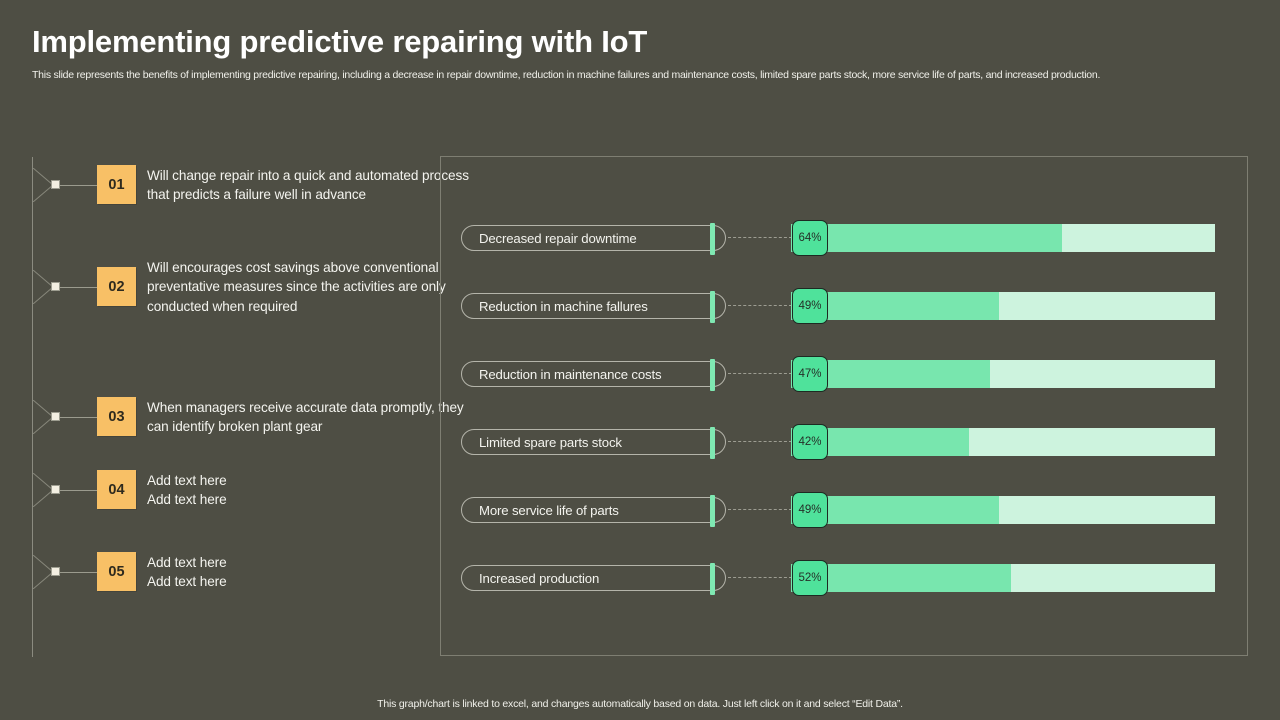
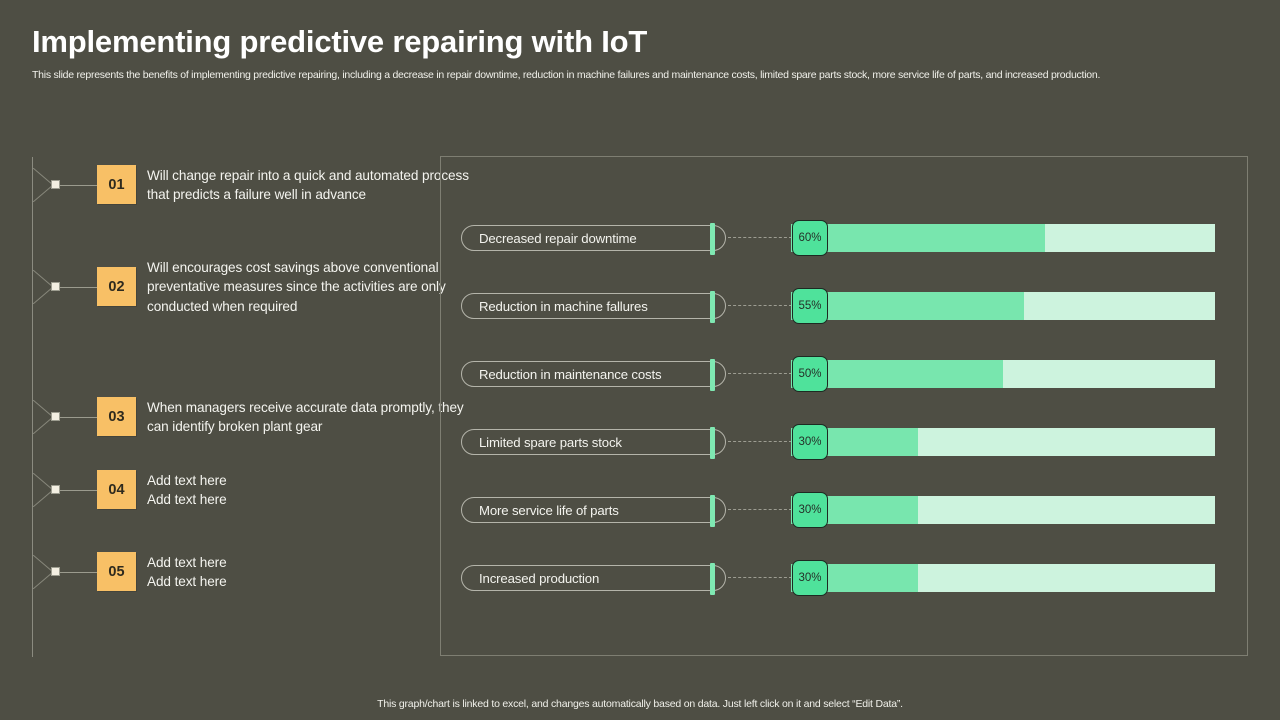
Decreased repair downtime: 64% -> 60%
Reduction in machine fallures: 49% -> 55%
Reduction in maintenance costs: 47% -> 50%
Limited spare parts stock: 42% -> 30%
More service life of parts: 49% -> 30%
Increased production: 52% -> 30%
